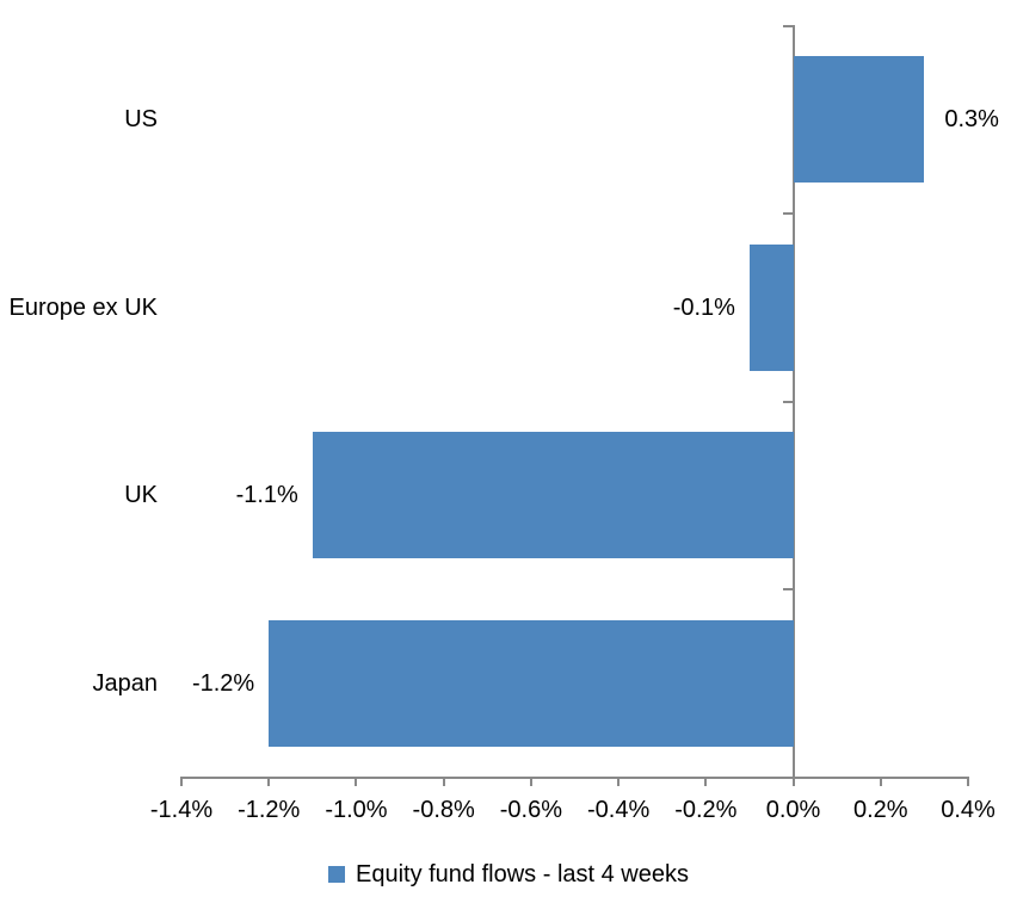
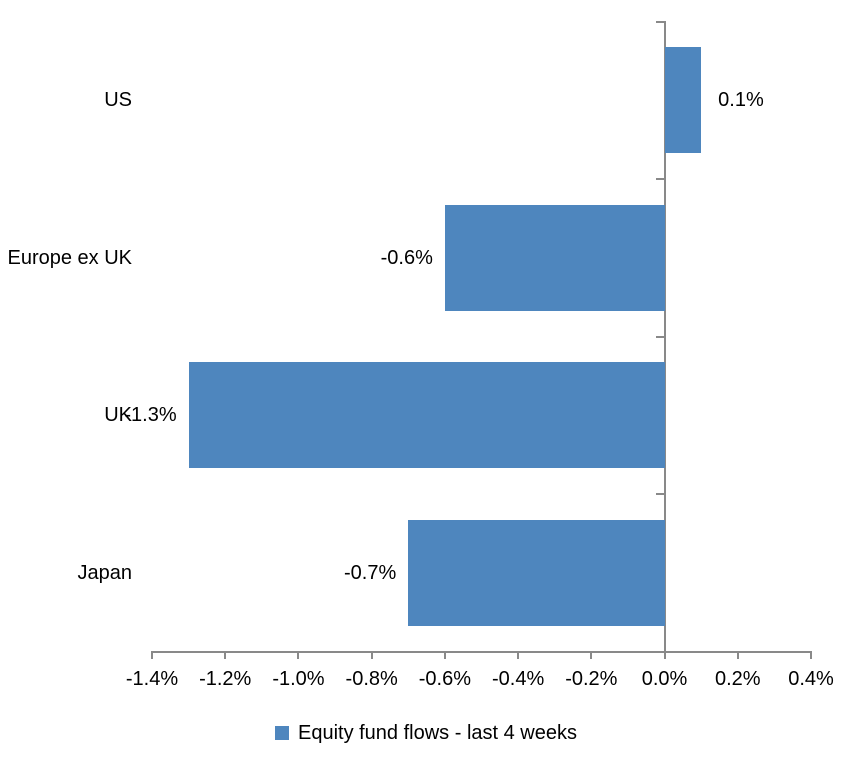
US: 0.3% -> 0.1%
Europe ex UK: -0.1% -> -0.6%
UK: -1.1% -> -1.3%
Japan: -1.2% -> -0.7%
